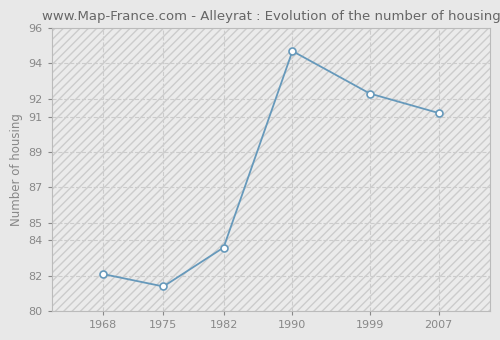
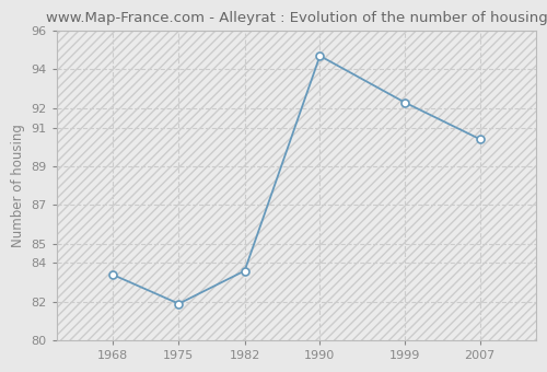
1968: 82.1 -> 83.4
1975: 81.4 -> 81.9
2007: 91.2 -> 90.4
